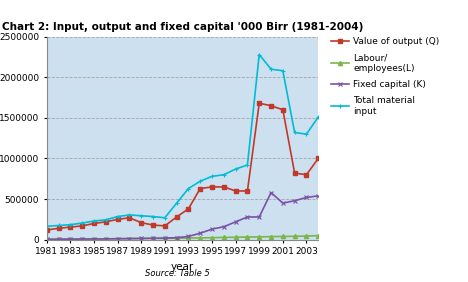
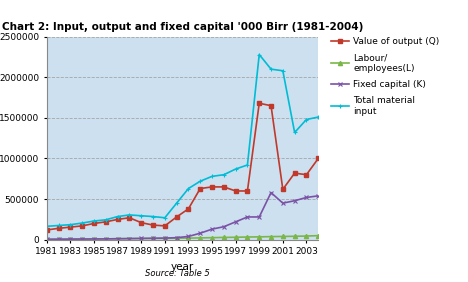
Value of output (Q)/2001: 1600000 -> 620000
Total material input/2003: 1300000 -> 1480000
